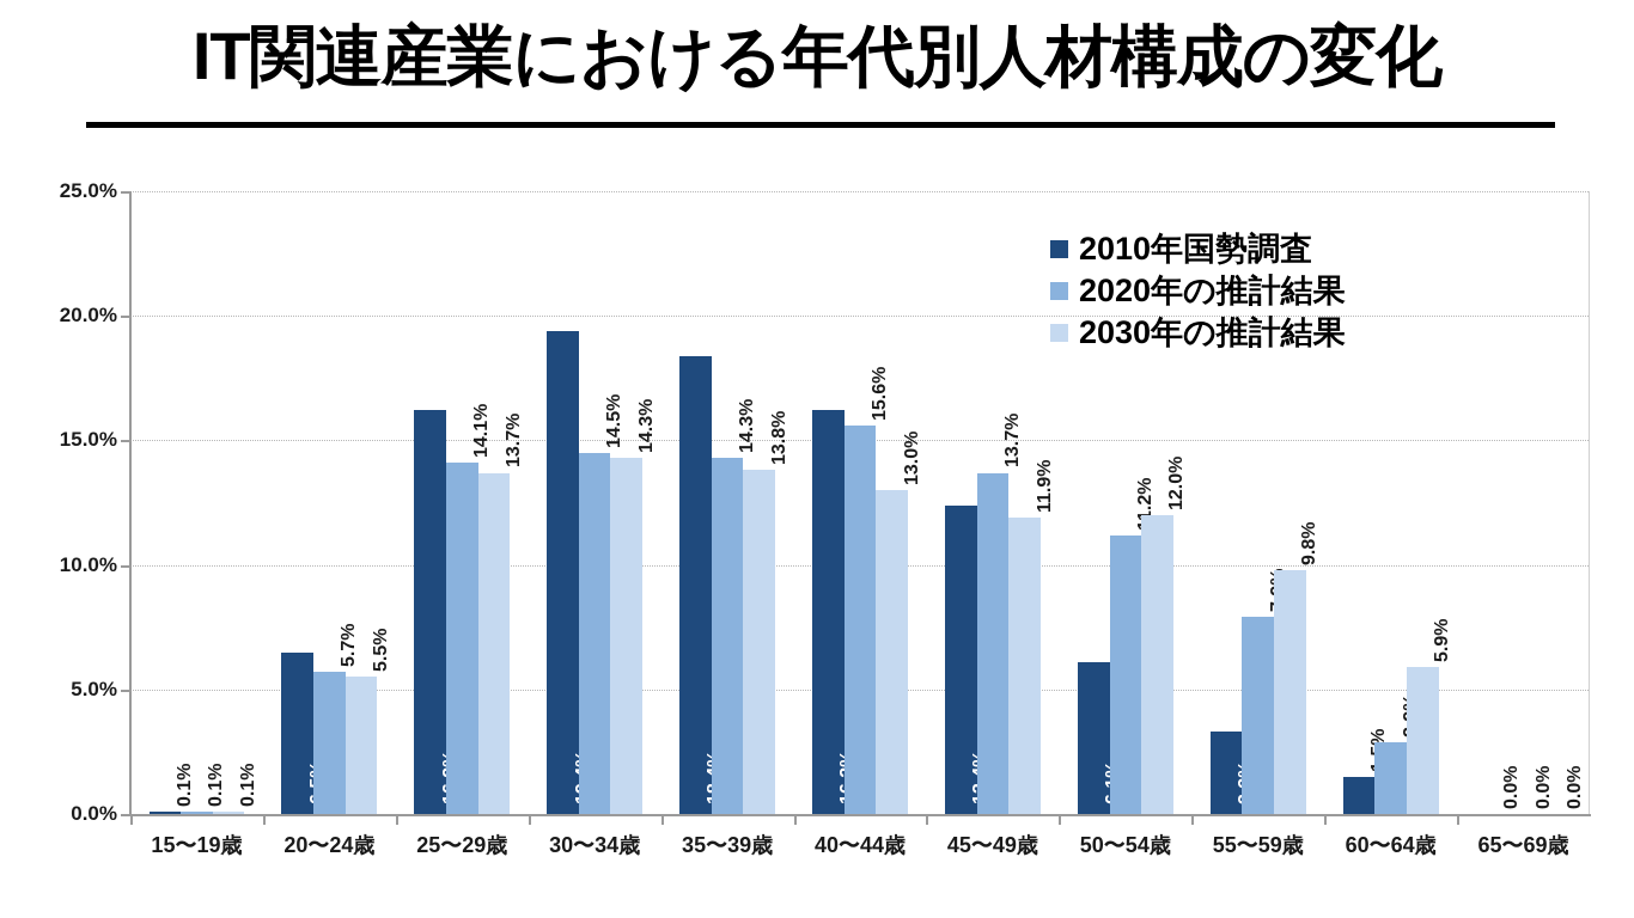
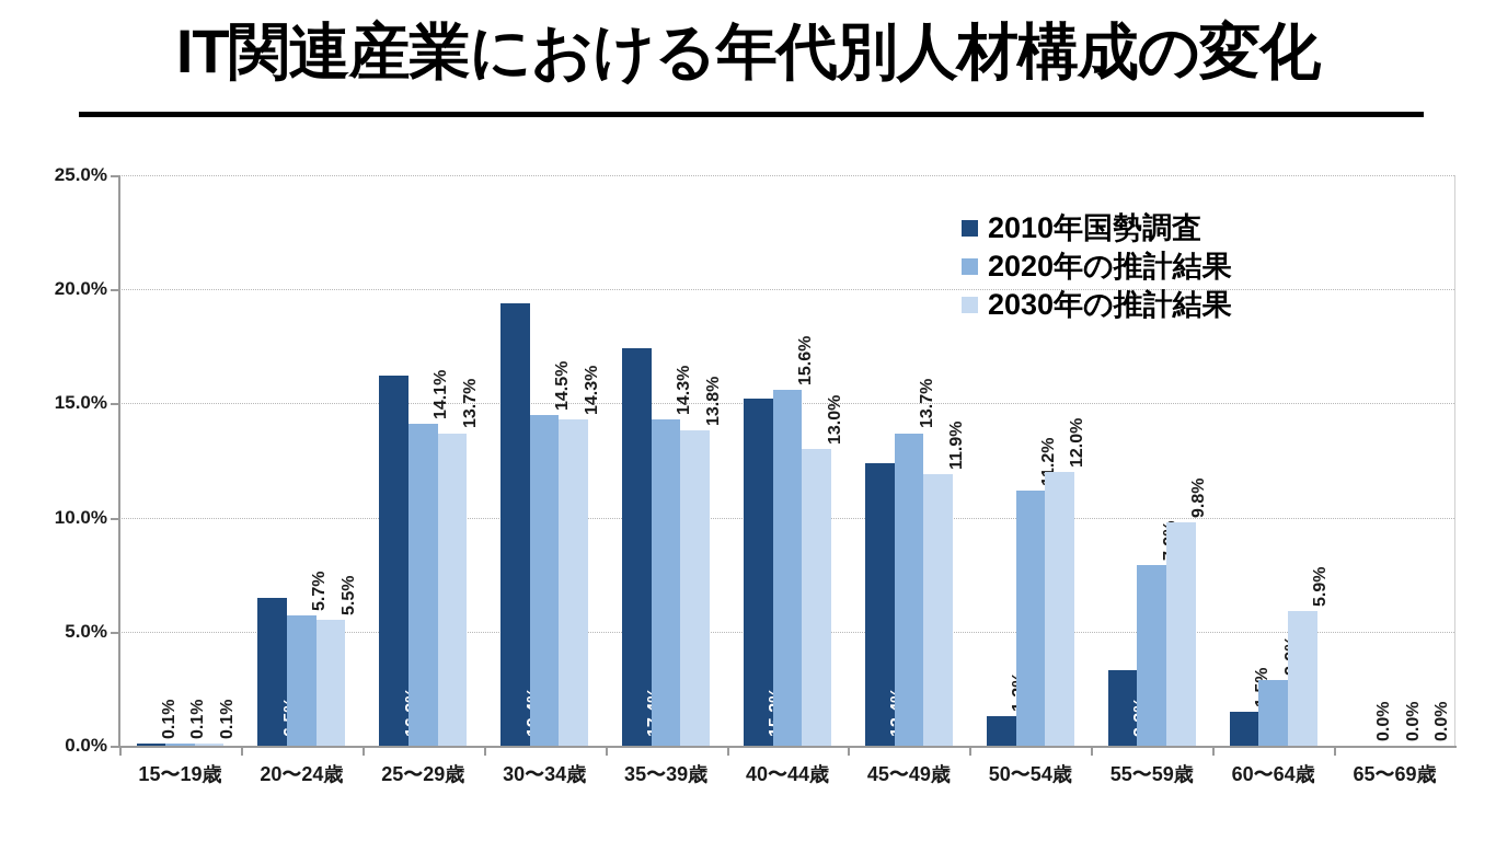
2010年国勢調査/35〜39歳: 18.4% -> 17.4%
2010年国勢調査/40〜44歳: 16.2% -> 15.2%
2010年国勢調査/50〜54歳: 6.1% -> 1.3%
